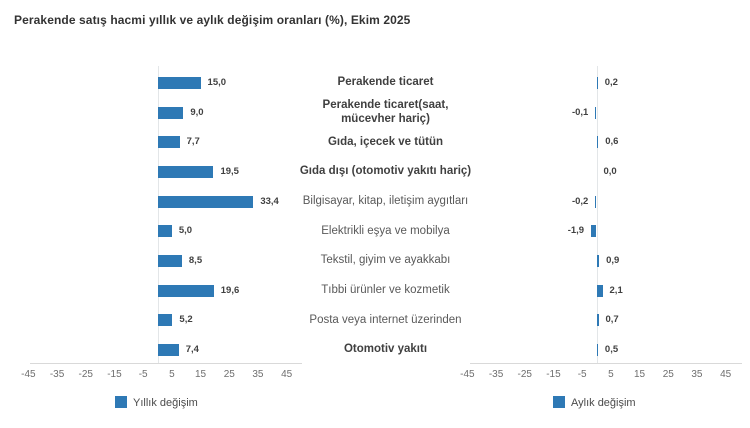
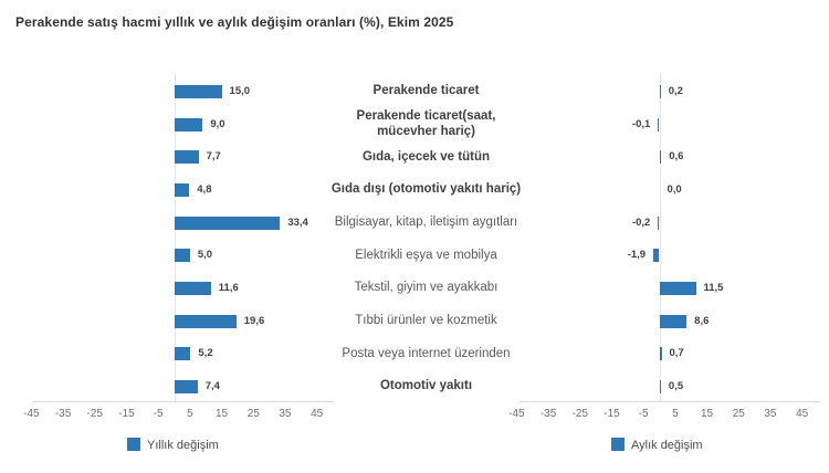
Yıllık değişim/Gıda dışı (otomotiv yakıtı hariç): 19,5 -> 4,8
Yıllık değişim/Tekstil, giyim ve ayakkabı: 8,5 -> 11,6
Aylık değişim/Tekstil, giyim ve ayakkabı: 0,9 -> 11,5
Aylık değişim/Tıbbi ürünler ve kozmetik: 2,1 -> 8,6
